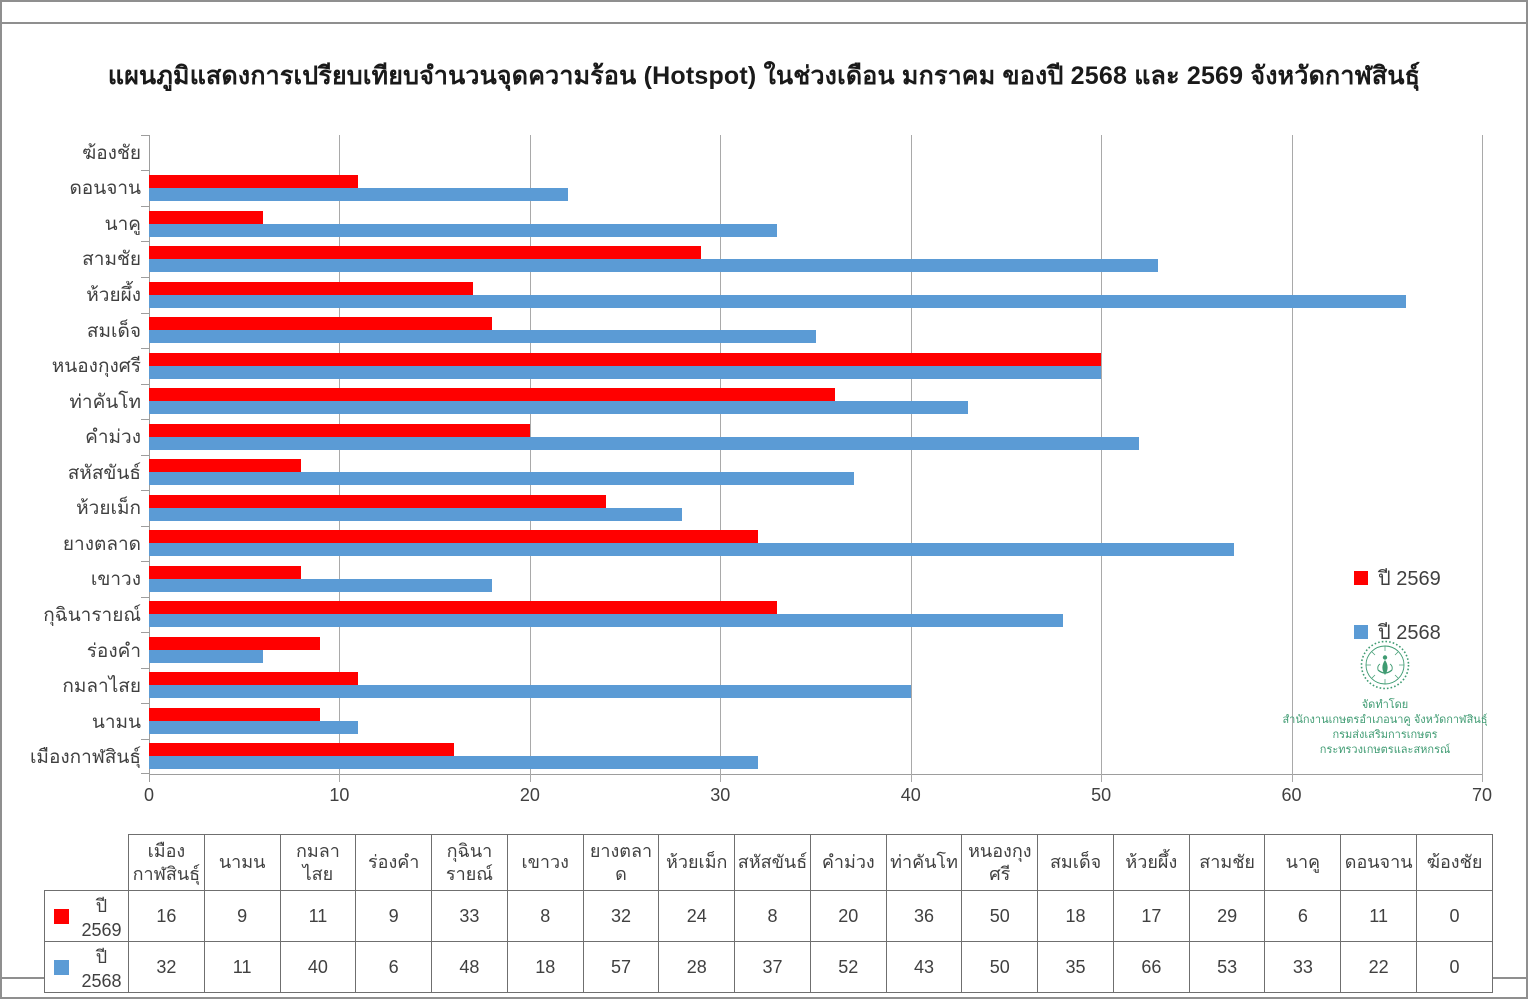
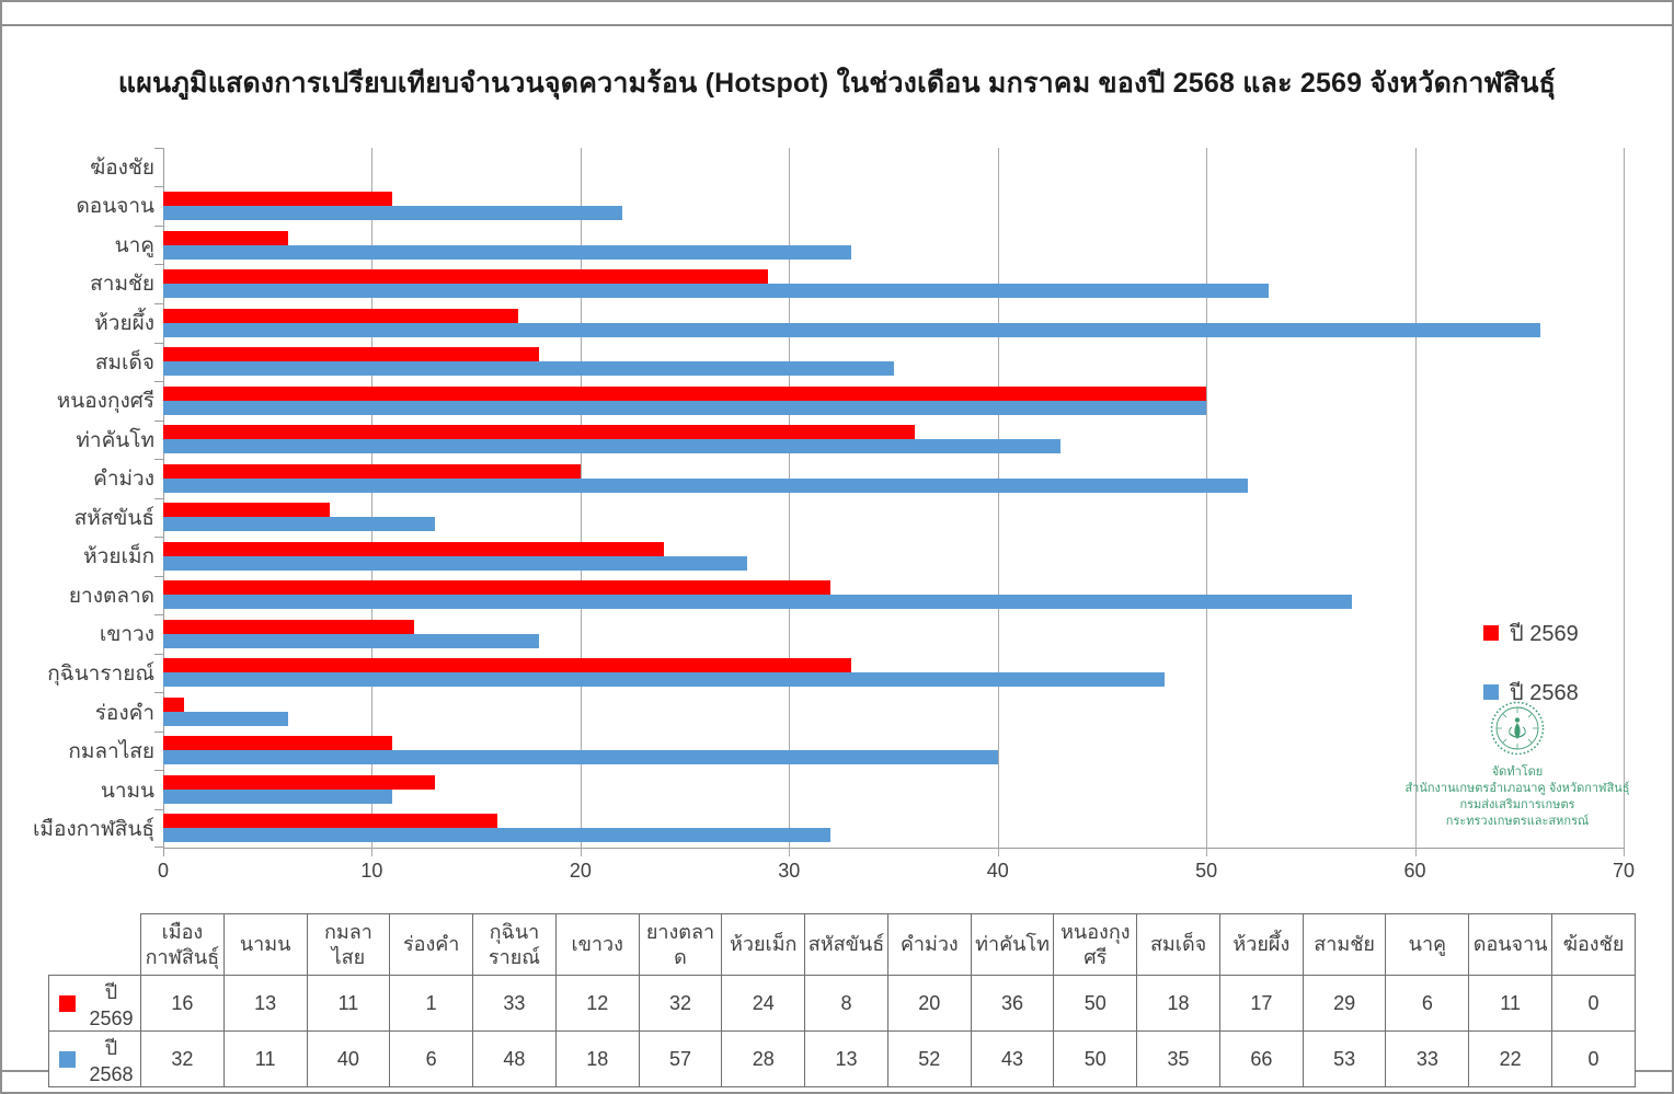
ปี 2569/นามน: 9 -> 13
ปี 2569/ร่องคำ: 9 -> 1
ปี 2569/เขาวง: 8 -> 12
ปี 2568/สหัสขันธ์: 37 -> 13
